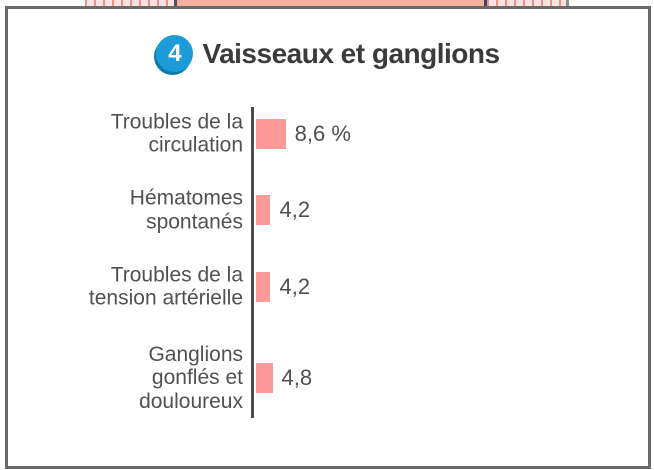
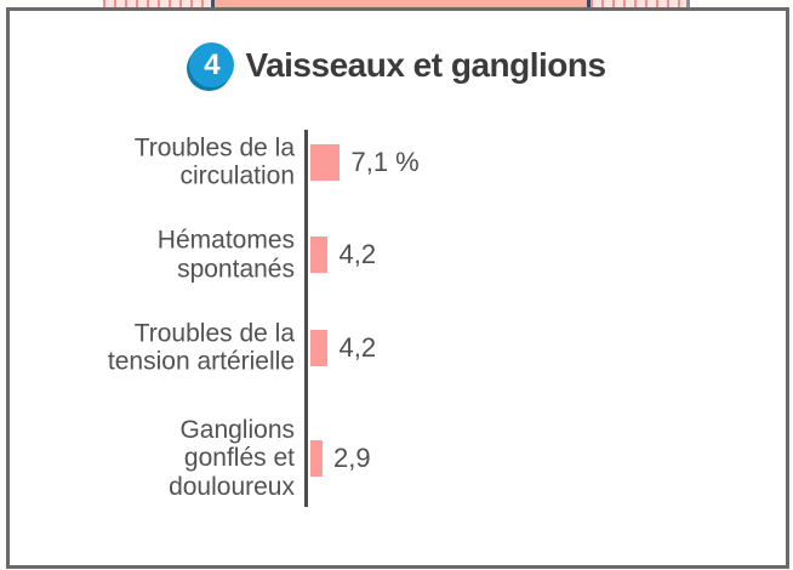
Troubles de la circulation: 8,6 -> 7,1
Ganglions gonflés et douloureux: 4,8 -> 2,9
